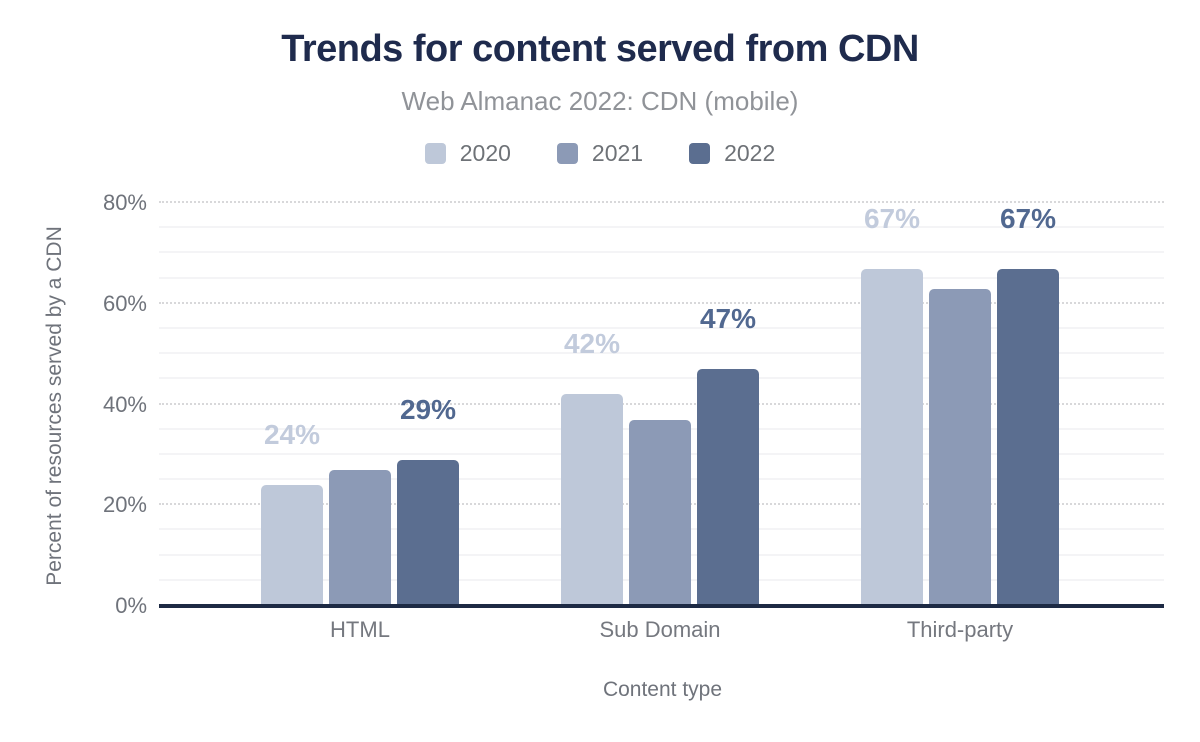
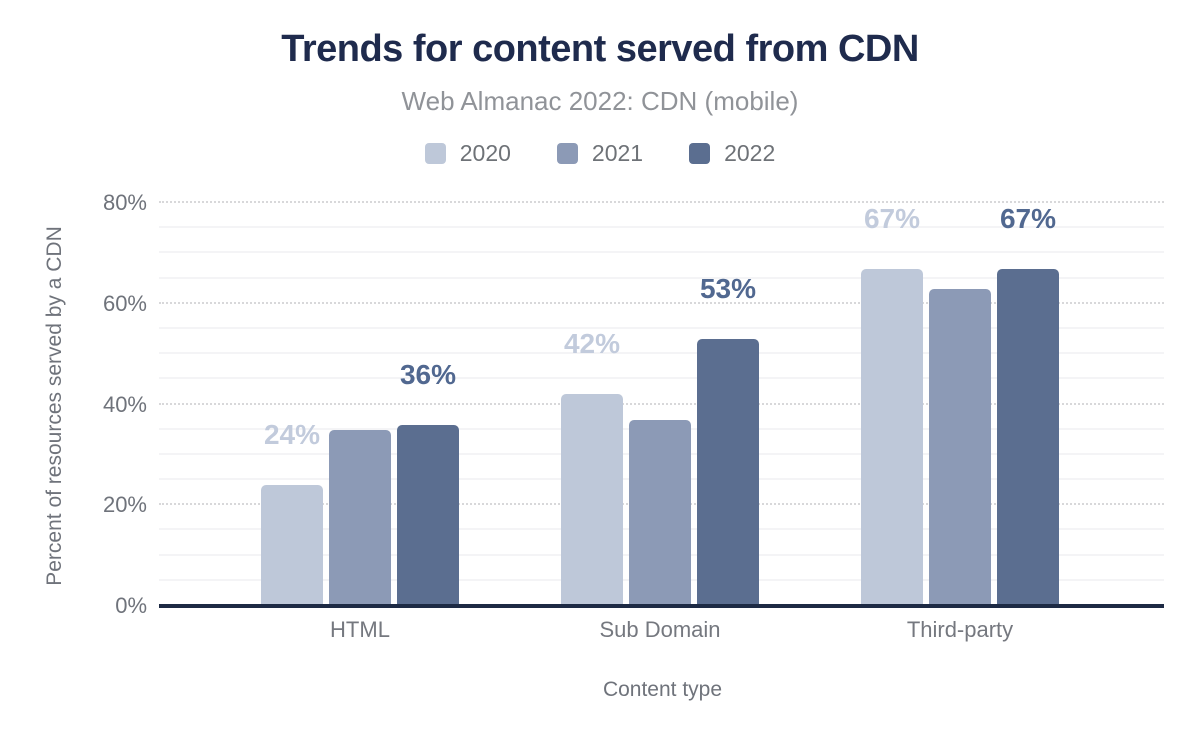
2021/HTML: 27% -> 35%
2022/HTML: 29% -> 36%
2022/Sub Domain: 47% -> 53%
